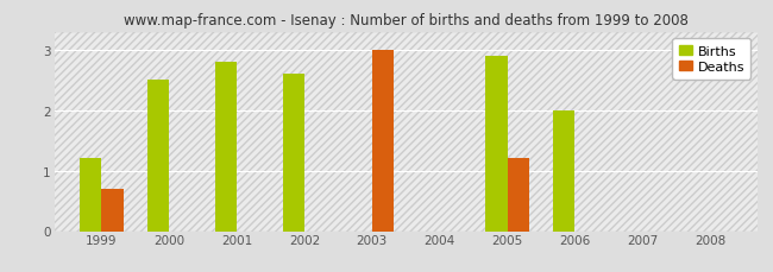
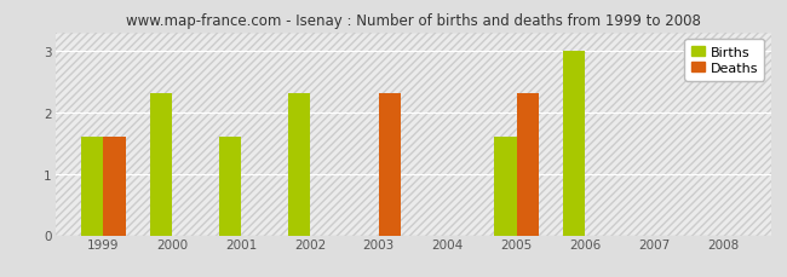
Births/1999: 1.2 -> 1.6
Deaths/1999: 0.7 -> 1.6
Births/2000: 2.5 -> 2.3
Births/2001: 2.8 -> 1.6
Births/2002: 2.6 -> 2.3
Deaths/2003: 3.0 -> 2.3
Births/2005: 2.9 -> 1.6
Deaths/2005: 1.2 -> 2.3
Births/2006: 2.0 -> 3.0
